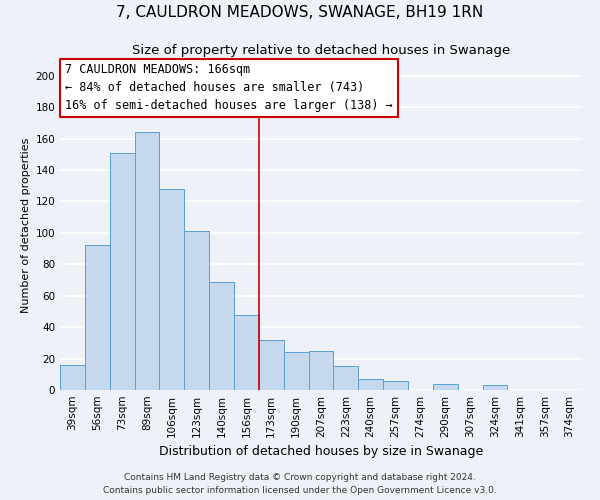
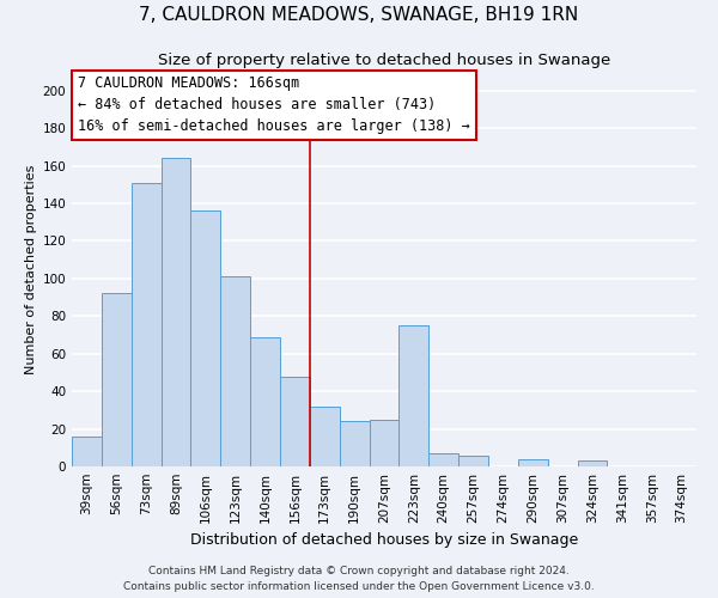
106sqm: 128 -> 136
223sqm: 15 -> 75
